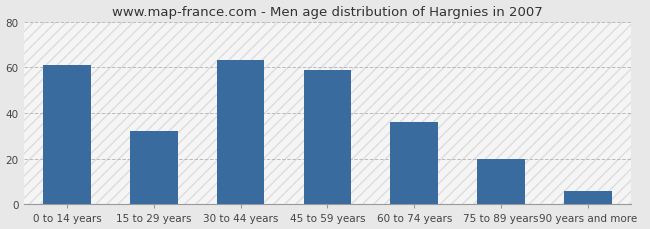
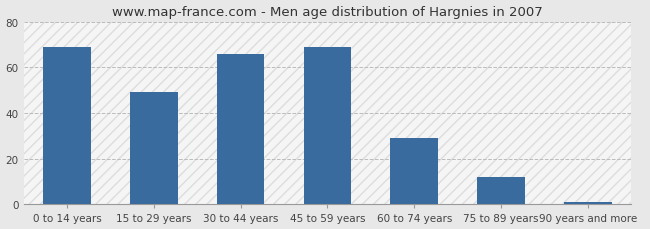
0 to 14 years: 61 -> 69
15 to 29 years: 32 -> 49
30 to 44 years: 63 -> 66
45 to 59 years: 59 -> 69
60 to 74 years: 36 -> 29
75 to 89 years: 20 -> 12
90 years and more: 6 -> 1
